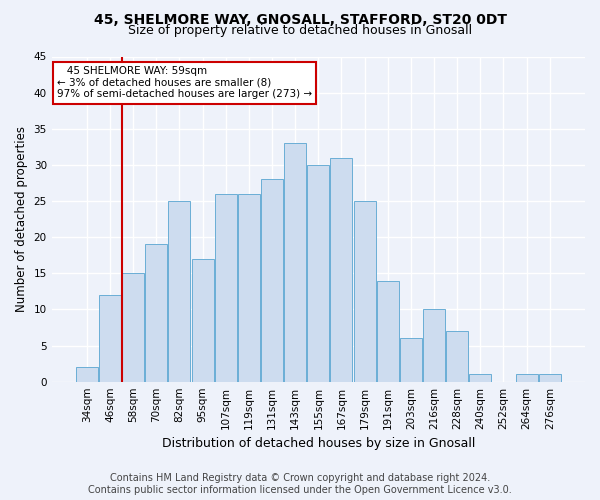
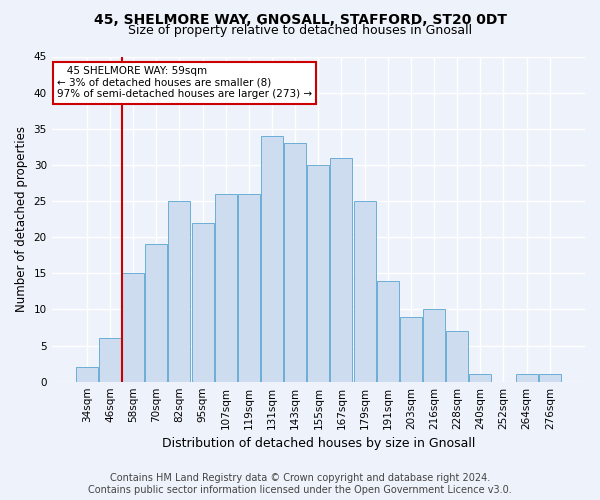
46sqm: 12 -> 6
95sqm: 17 -> 22
131sqm: 28 -> 34
203sqm: 6 -> 9
